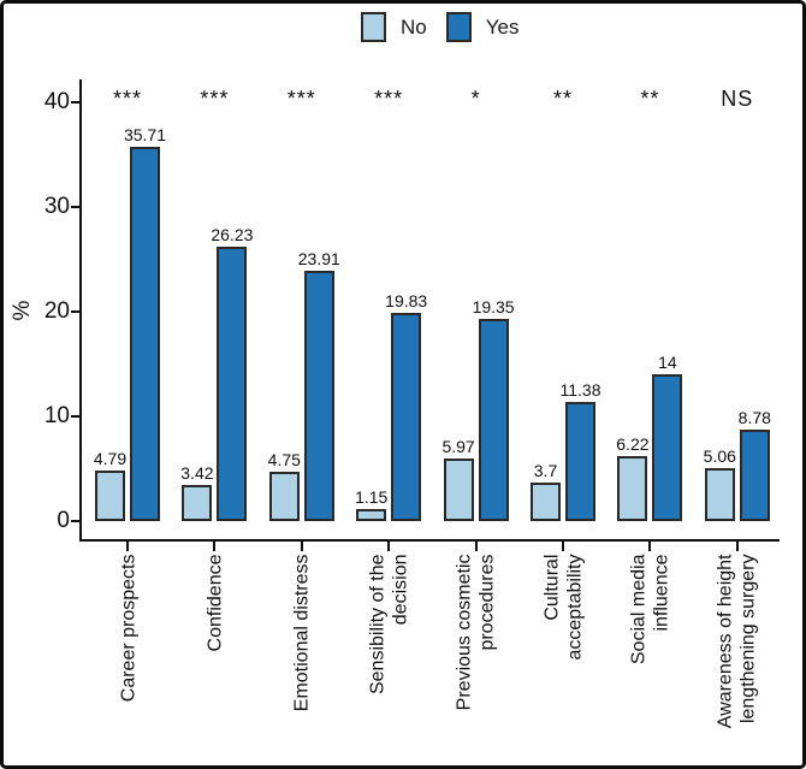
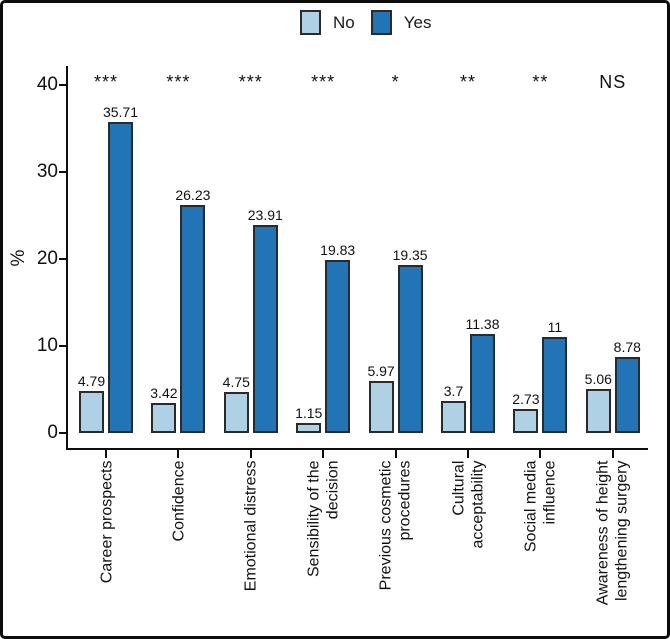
No/Social media influence: 6.22 -> 2.73
Yes/Social media influence: 14 -> 11
